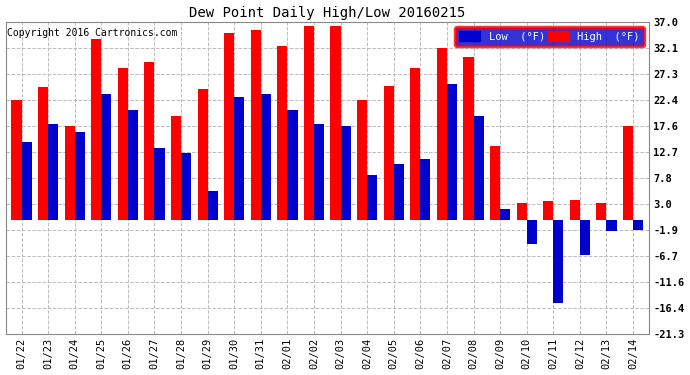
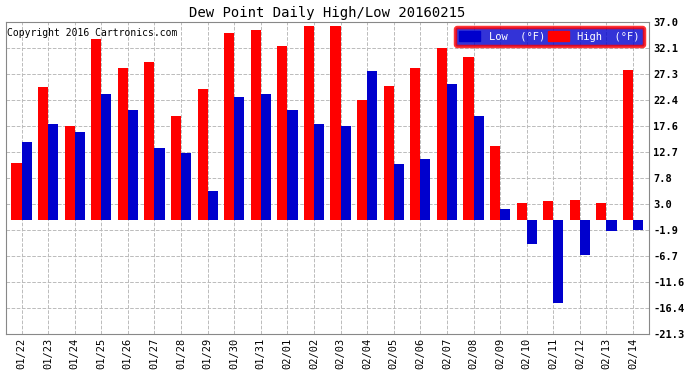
High (°F)/01/22: 22.4 -> 10.6
Low (°F)/02/04: 8.5 -> 27.8
High (°F)/02/14: 17.6 -> 28.0
